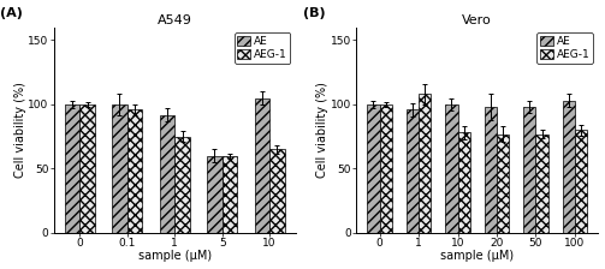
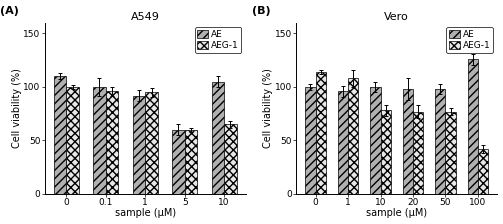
A549/AE/0: 100 -> 110
A549/AEG-1/1: 75 -> 95
Vero/AEG-1/0: 100 -> 114
Vero/AE/100: 103 -> 126
Vero/AEG-1/100: 80 -> 42
